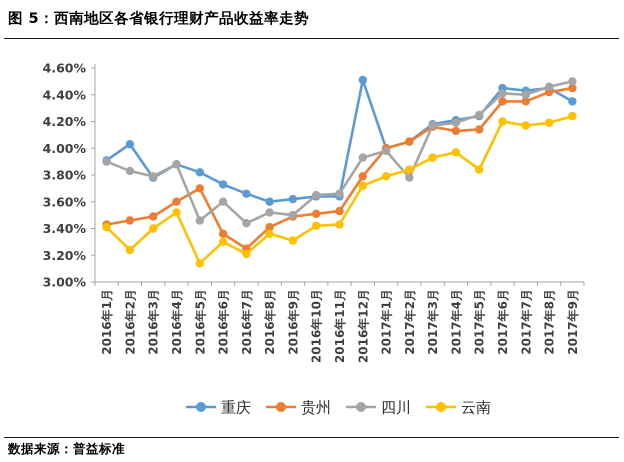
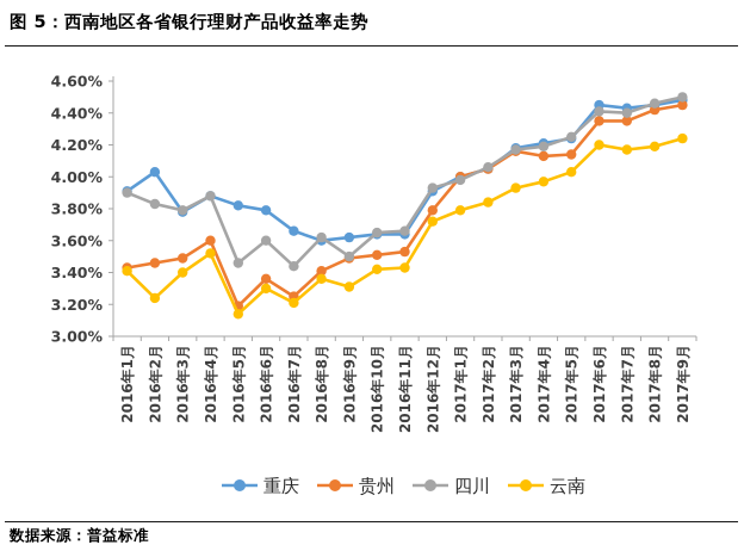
贵州/2016年5月: 3.70% -> 3.19%
重庆/2016年6月: 3.73% -> 3.79%
四川/2016年8月: 3.52% -> 3.62%
重庆/2016年12月: 4.51% -> 3.91%
四川/2017年2月: 3.78% -> 4.06%
云南/2017年5月: 3.84% -> 4.03%
重庆/2017年9月: 4.35% -> 4.48%
